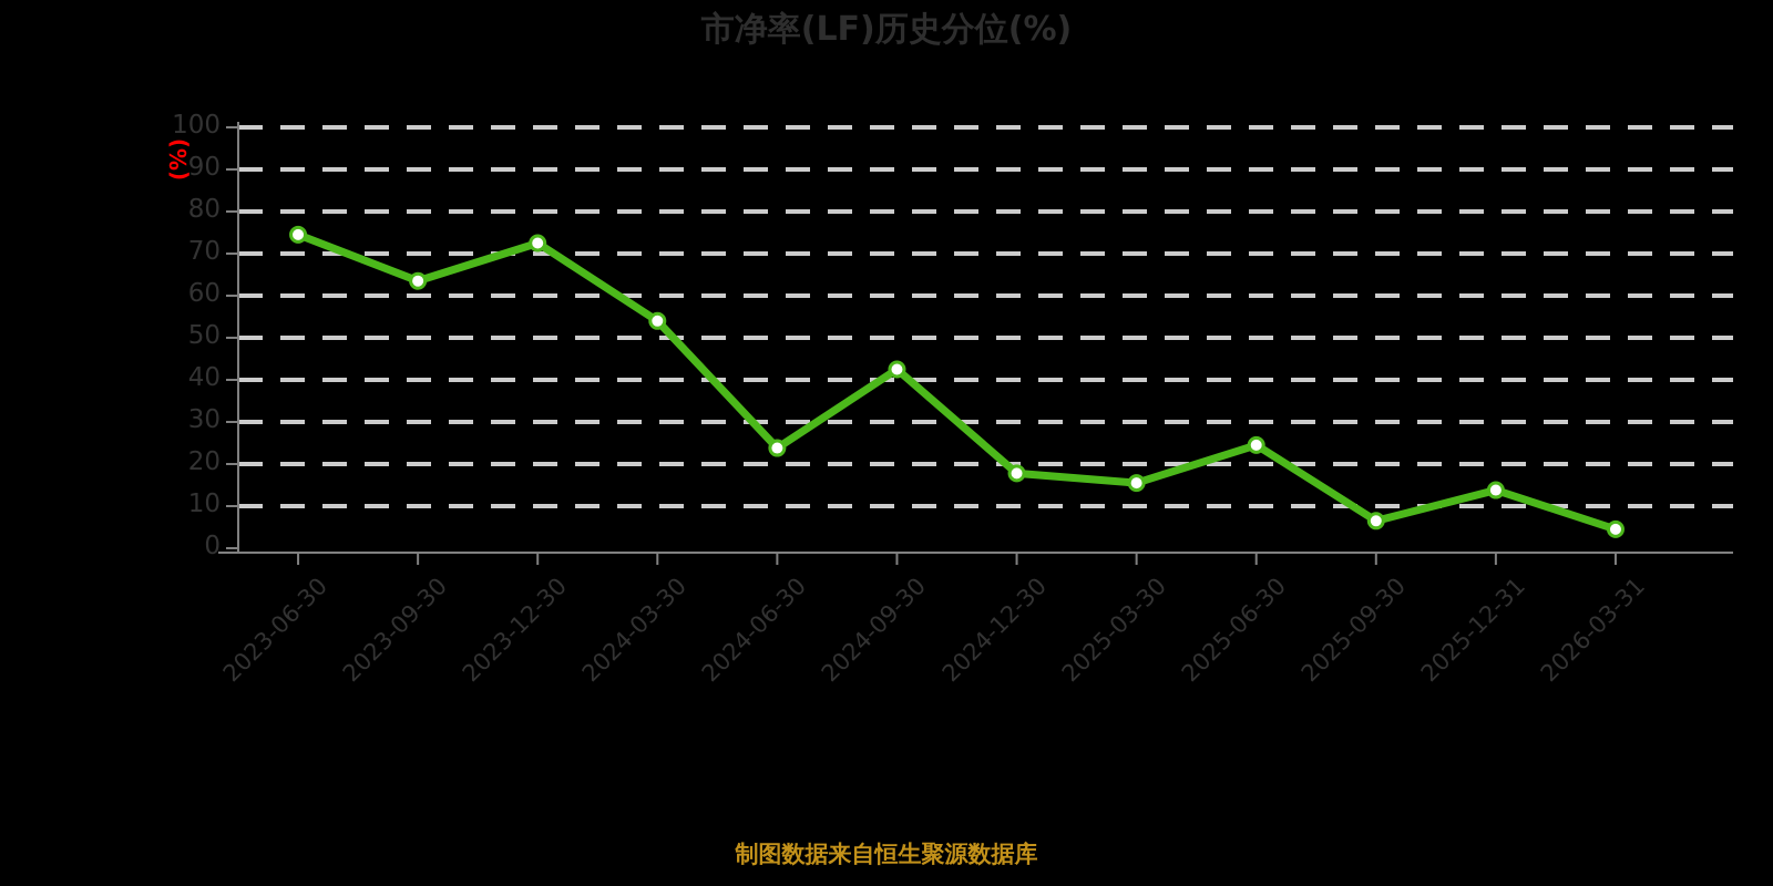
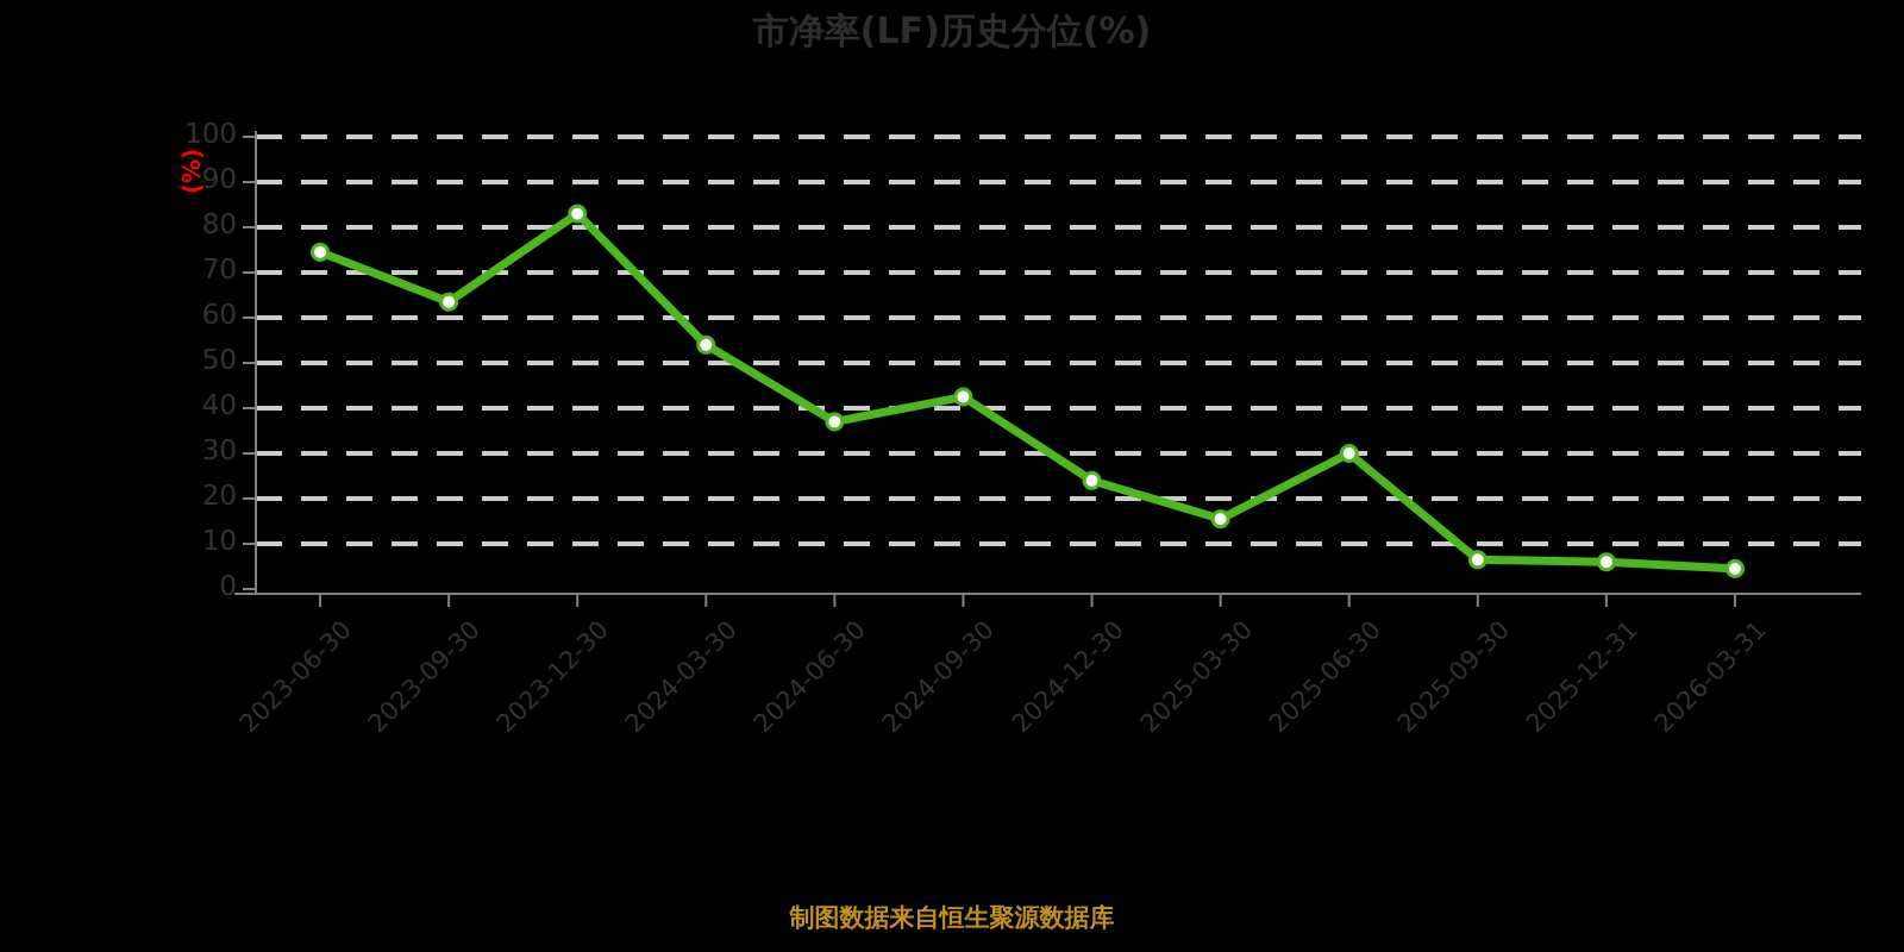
2023-12-30: 72 -> 83
2024-06-30: 24 -> 37
2024-12-30: 18 -> 24
2025-06-30: 24 -> 30
2025-12-31: 14 -> 6
